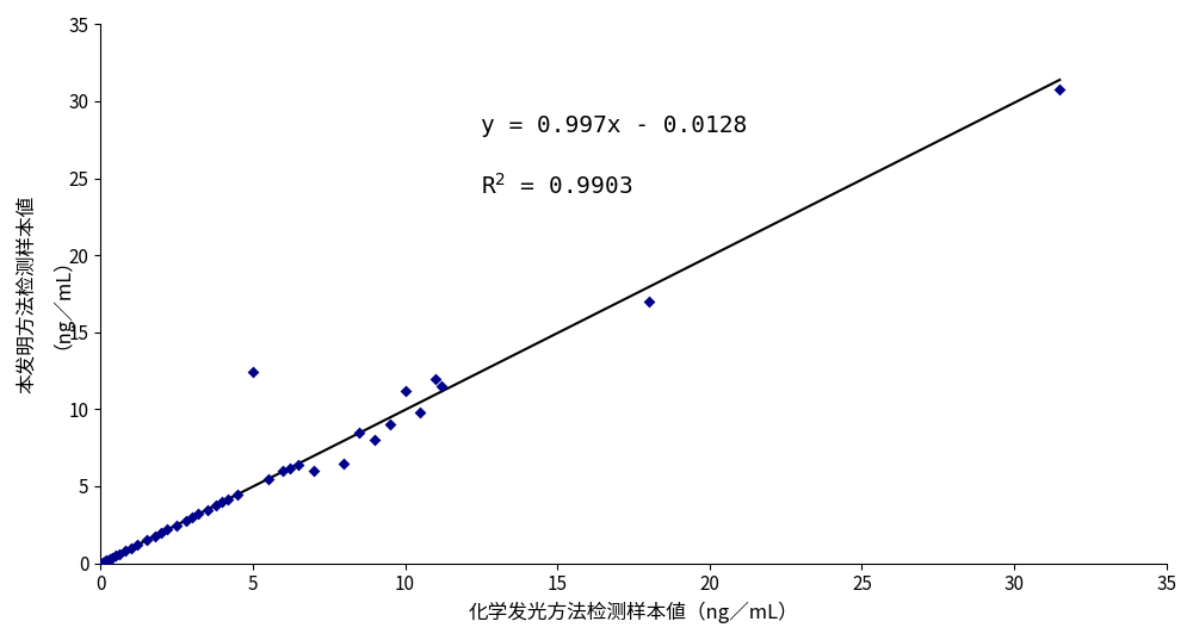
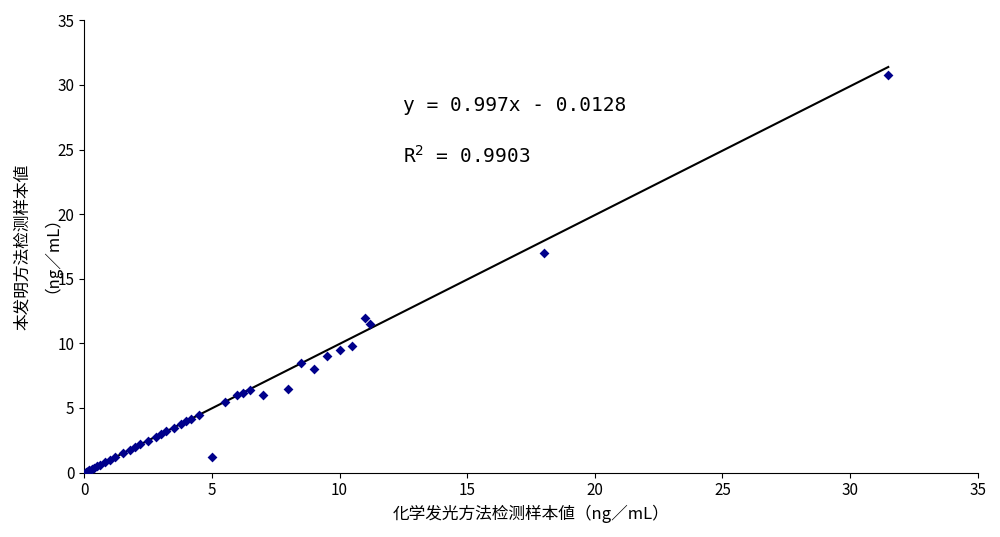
5: 12.4 -> 1.2
10: 11.2 -> 9.5
